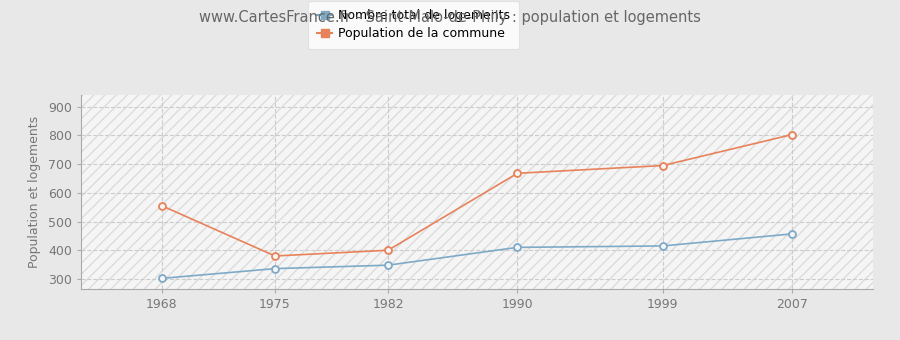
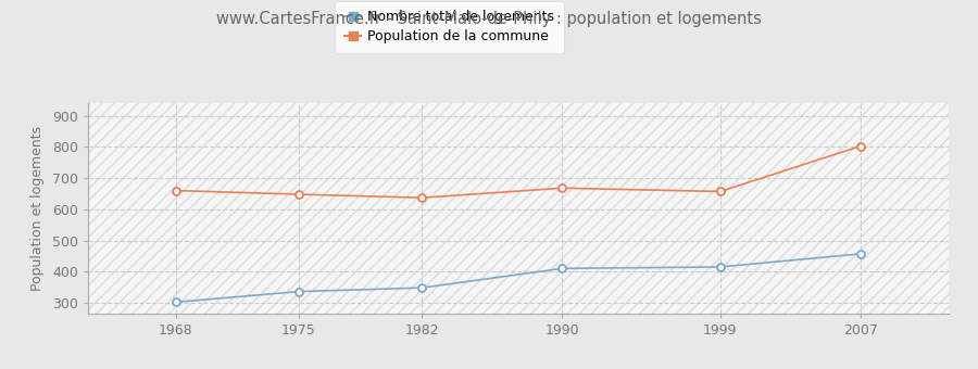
Population de la commune/1968: 555 -> 660
Population de la commune/1975: 380 -> 648
Population de la commune/1982: 400 -> 637
Population de la commune/1999: 695 -> 657
